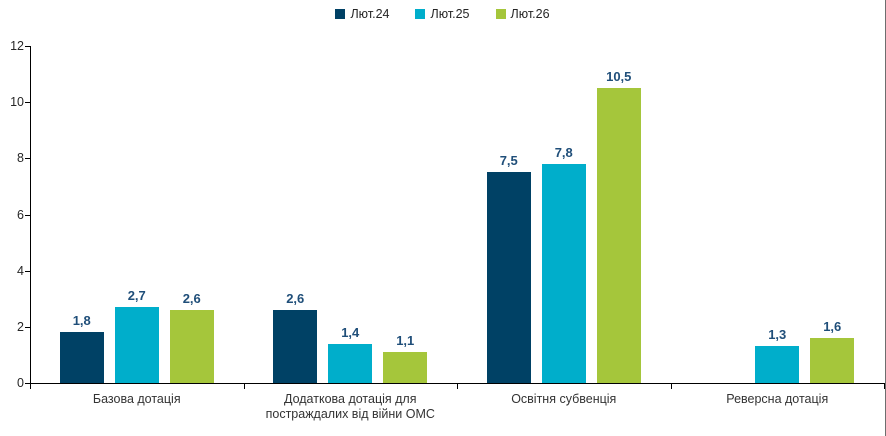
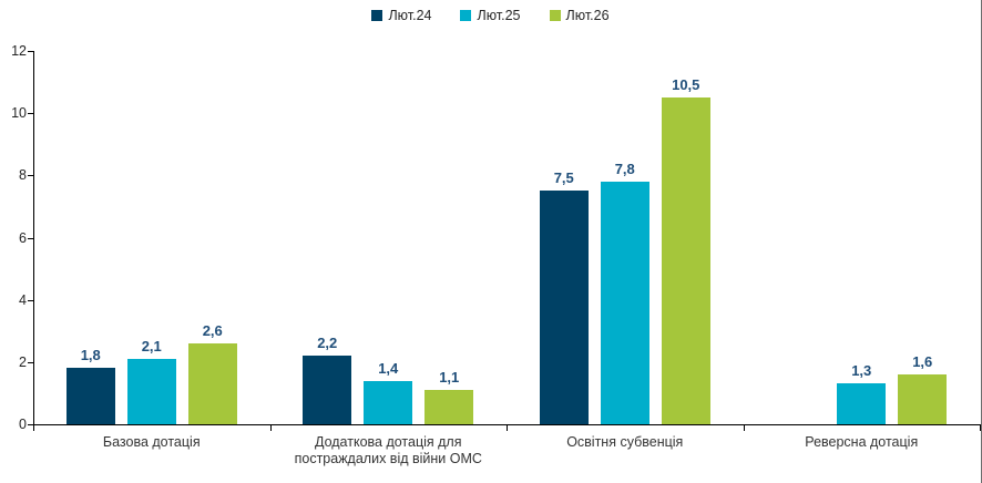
Лют.25/Базова дотація: 2,7 -> 2,1
Лют.24/Додаткова дотація для постраждалих від війни ОМС: 2,6 -> 2,2
